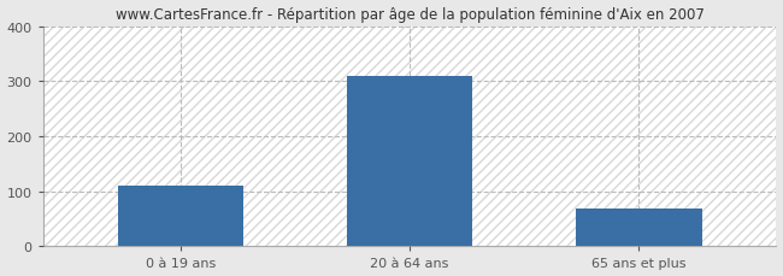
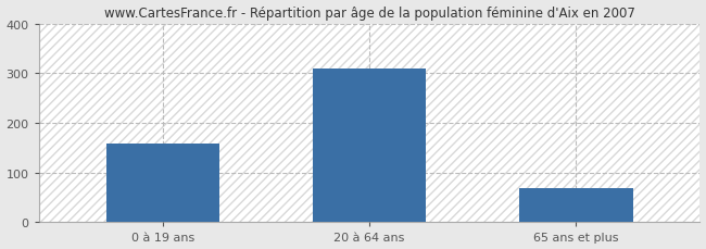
0 à 19 ans: 110 -> 158
